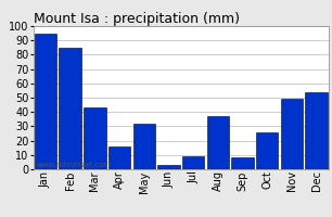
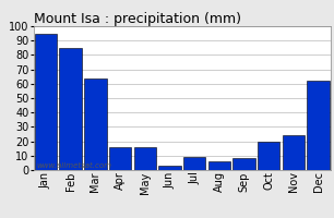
Mar: 43 -> 64
May: 32 -> 16
Aug: 37 -> 6
Oct: 26 -> 20
Nov: 49 -> 24
Dec: 54 -> 62
